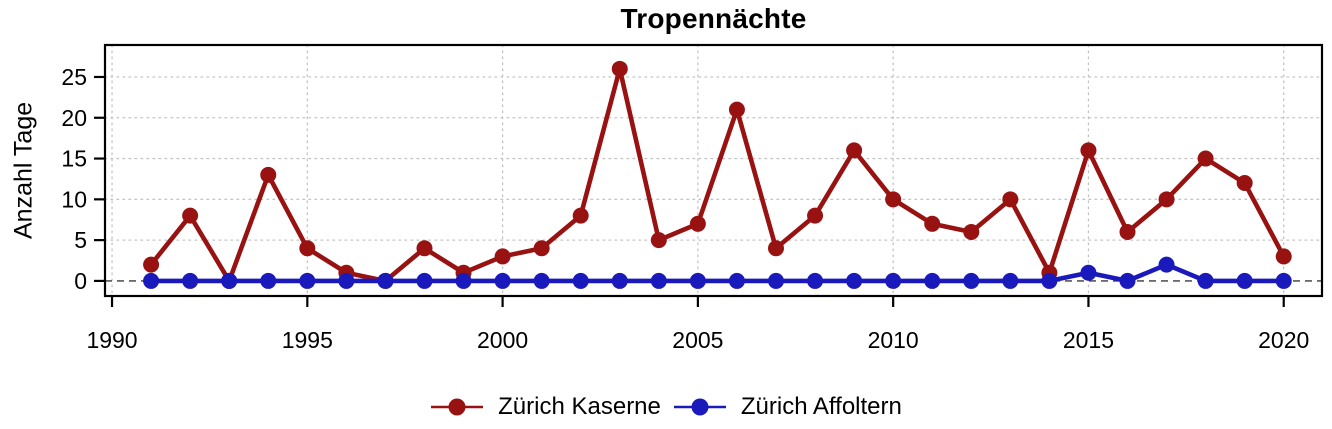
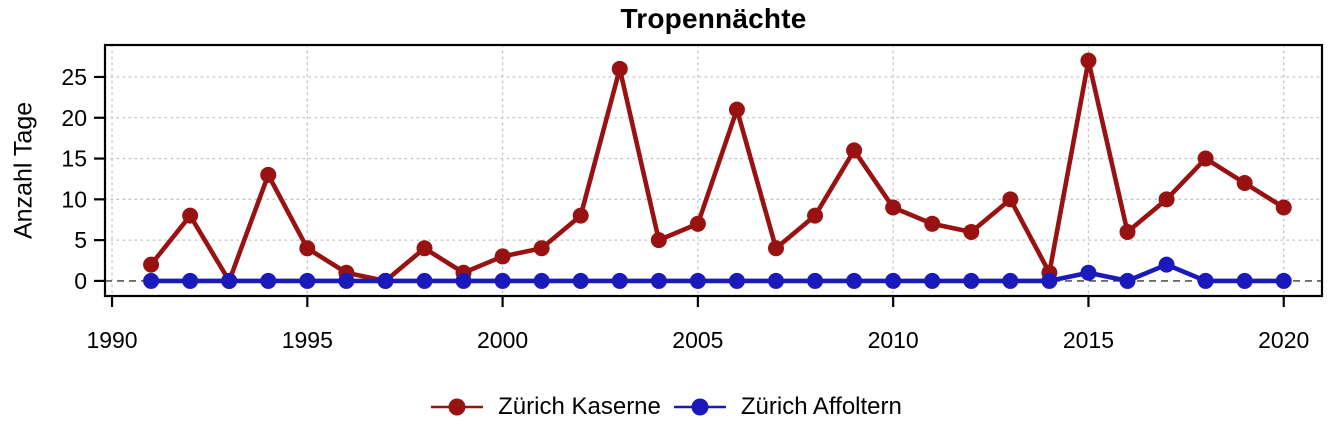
Zürich Kaserne/2010: 10 -> 9
Zürich Kaserne/2015: 16 -> 27
Zürich Kaserne/2020: 3 -> 9
